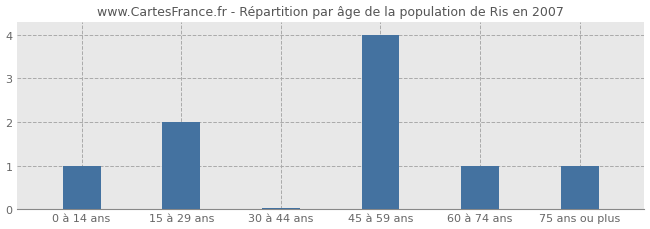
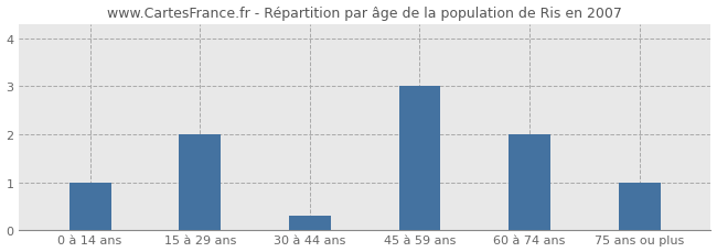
30 à 44 ans: 0.04 -> 0.30
45 à 59 ans: 4.00 -> 3.00
60 à 74 ans: 1.00 -> 2.00
